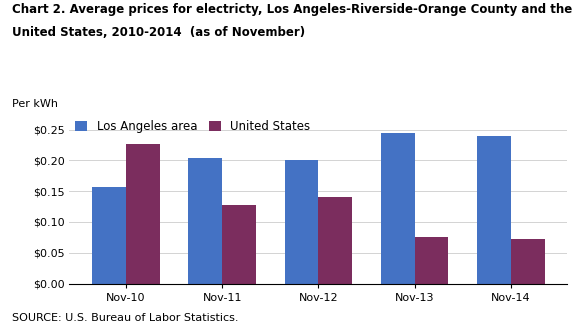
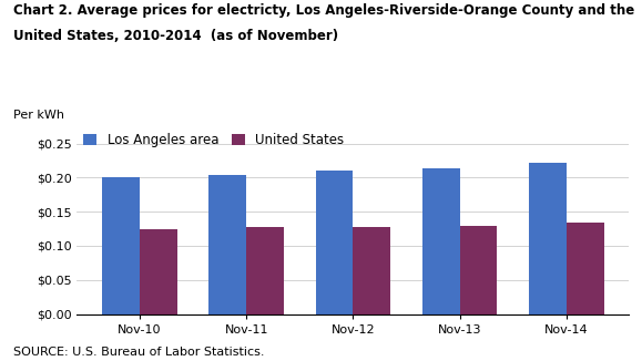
Los Angeles area/Nov-10: $0.156 -> $0.200
United States/Nov-10: $0.226 -> $0.124
Los Angeles area/Nov-12: $0.200 -> $0.210
United States/Nov-12: $0.140 -> $0.128
Los Angeles area/Nov-13: $0.244 -> $0.213
United States/Nov-13: $0.076 -> $0.129
Los Angeles area/Nov-14: $0.240 -> $0.222
United States/Nov-14: $0.072 -> $0.134
